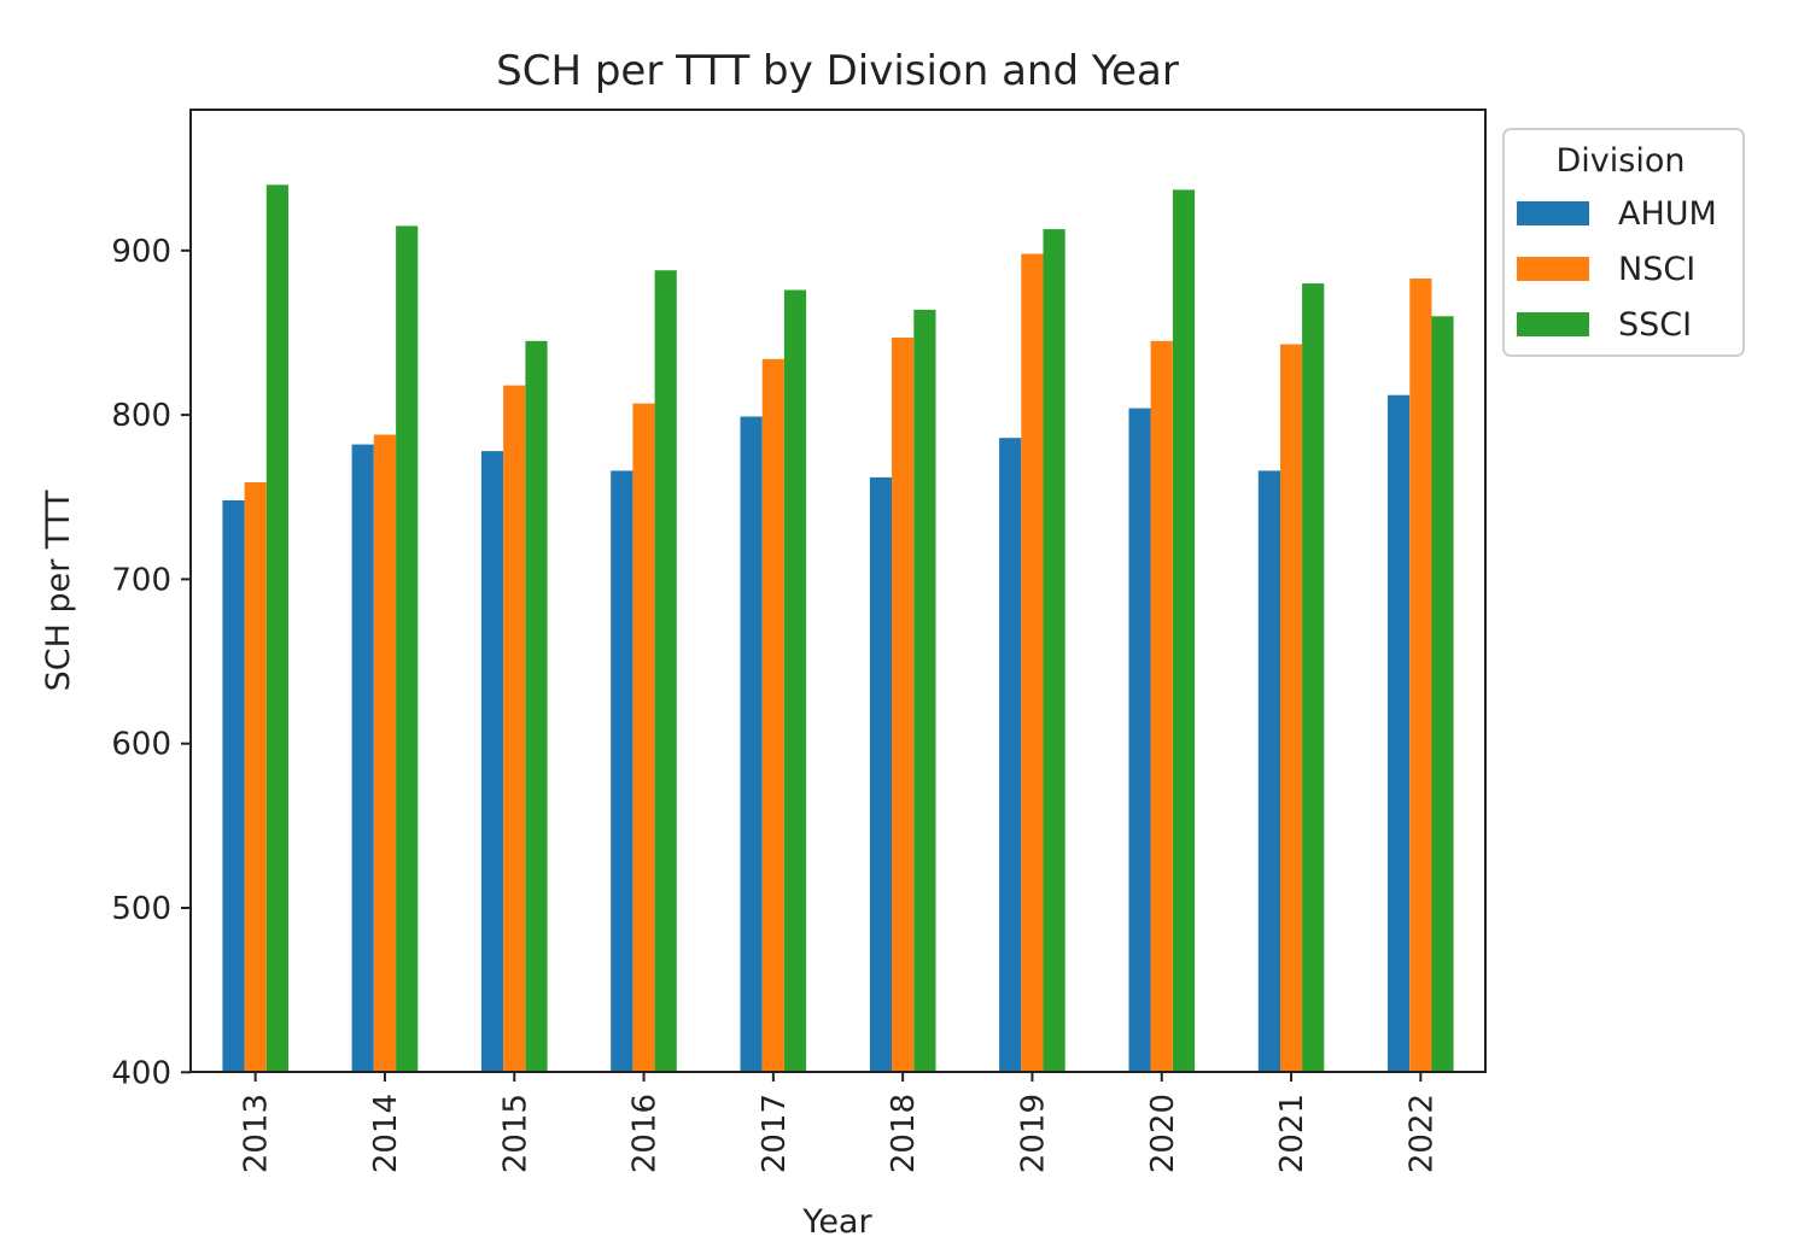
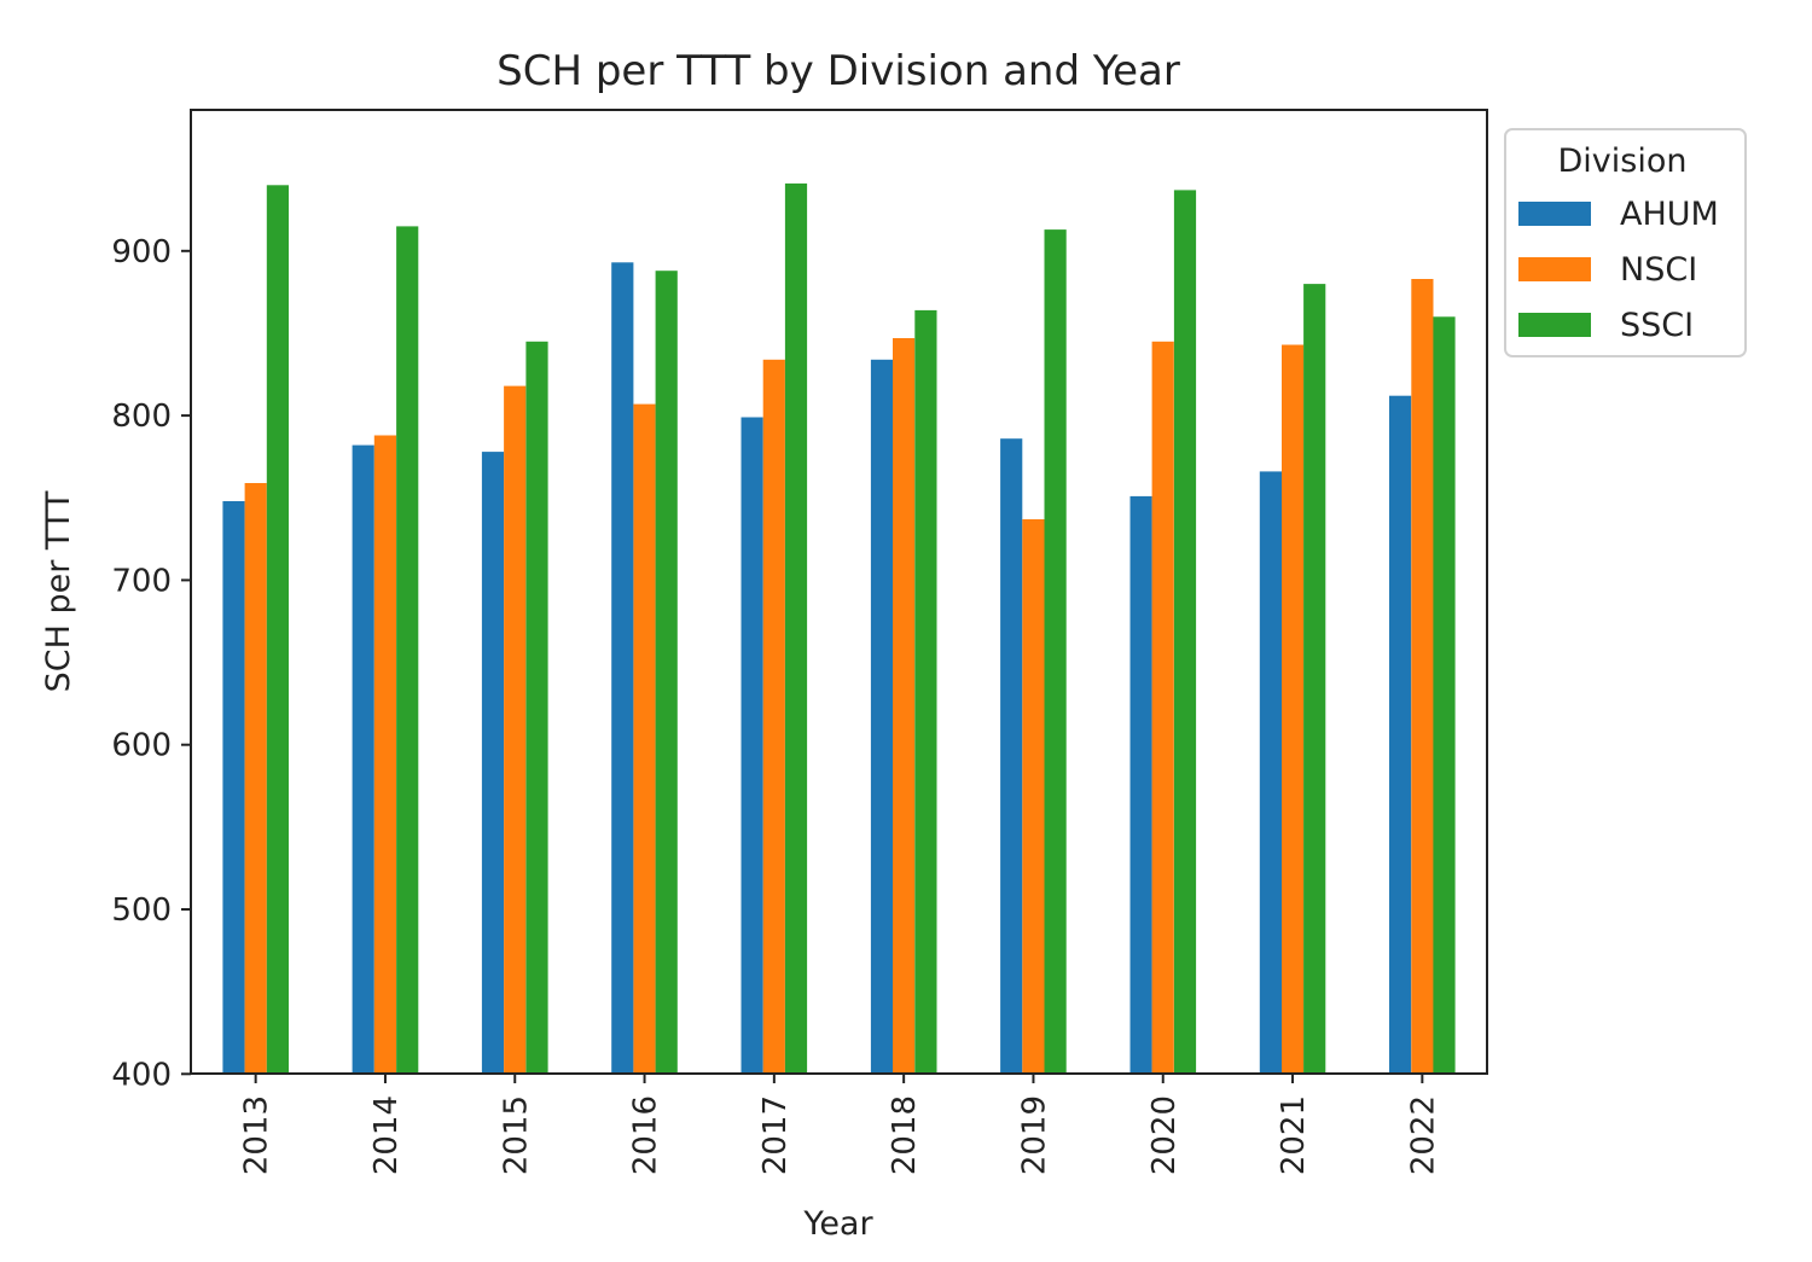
AHUM/2016: 766 -> 893
SSCI/2017: 876 -> 941
AHUM/2018: 762 -> 834
NSCI/2019: 898 -> 737
AHUM/2020: 804 -> 751
